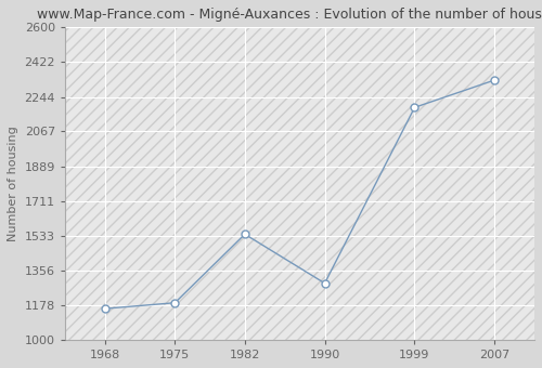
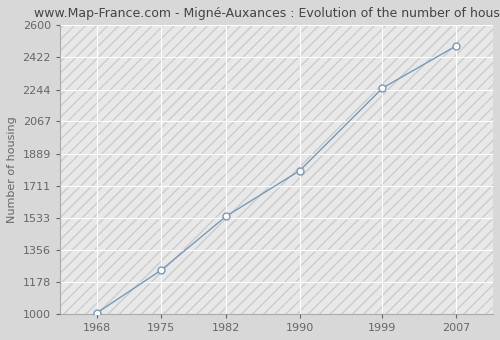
1968: 1160 -> 1010
1975: 1190 -> 1240
1990: 1290 -> 1790
1999: 2190 -> 2250
2007: 2330 -> 2490
